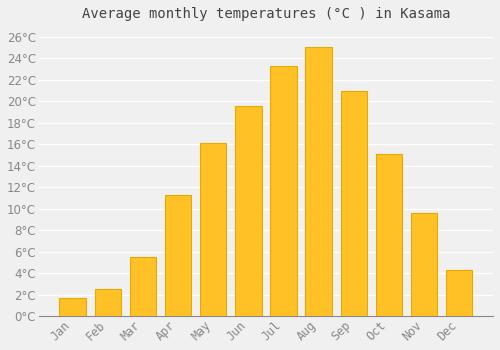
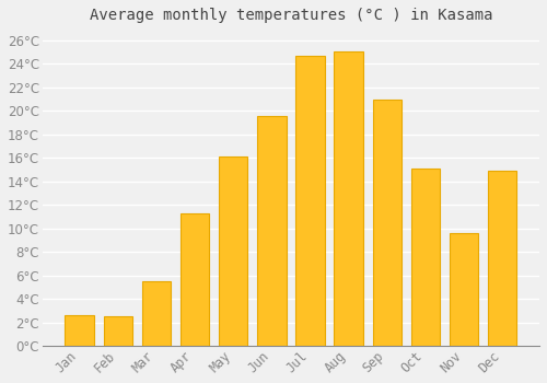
Jan: 1.7°C -> 2.6°C
Jul: 23.3°C -> 24.7°C
Dec: 4.3°C -> 14.9°C
